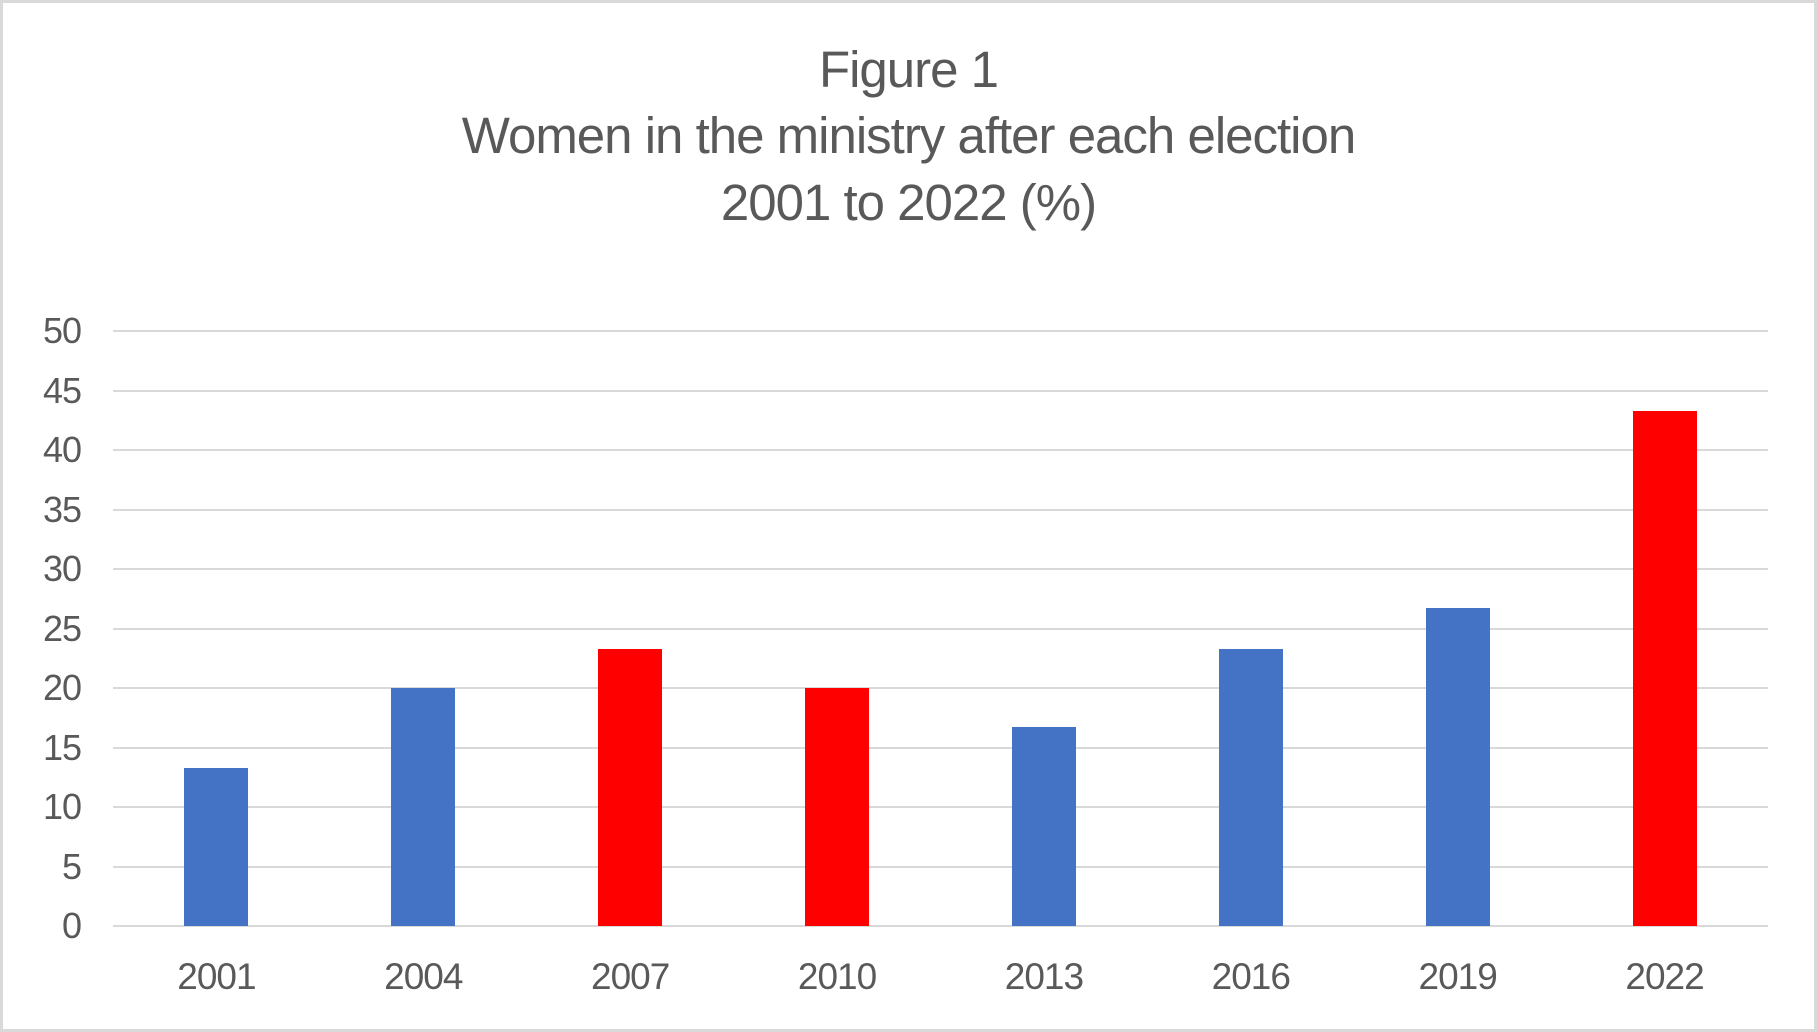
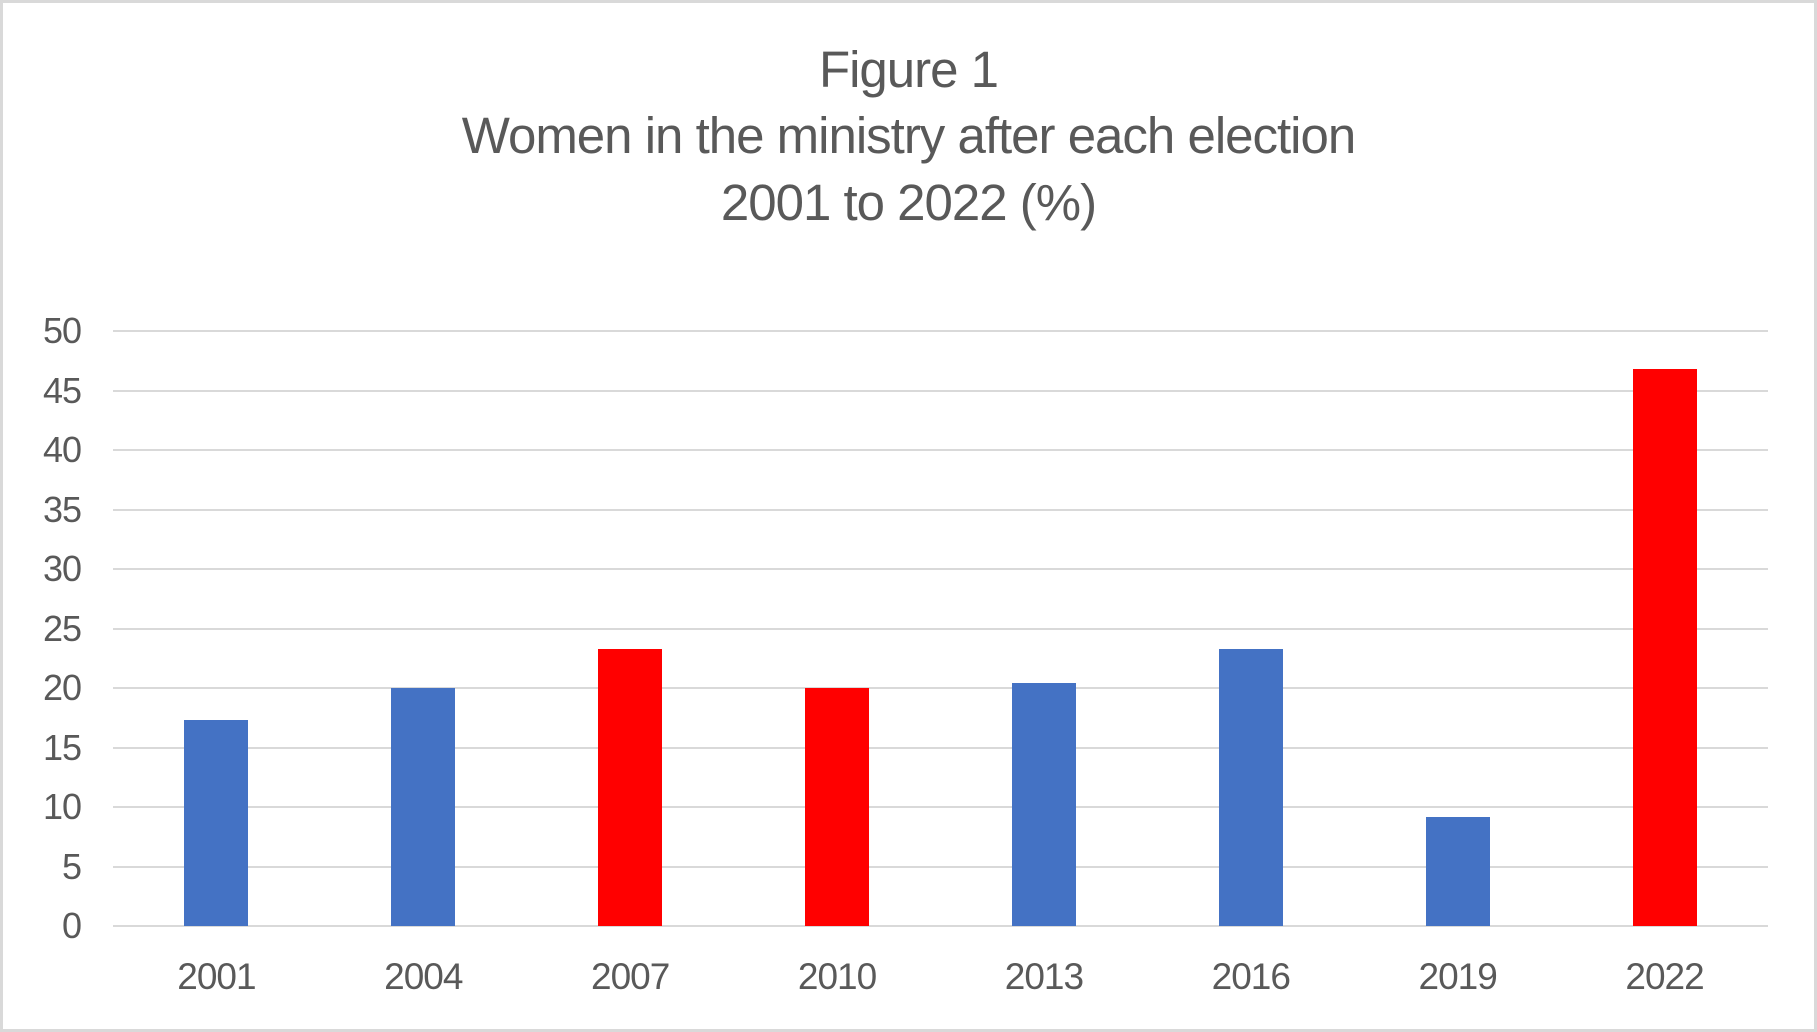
2001: 13.3 -> 17.3
2013: 16.7 -> 20.4
2019: 26.7 -> 9.2
2022: 43.3 -> 46.8
